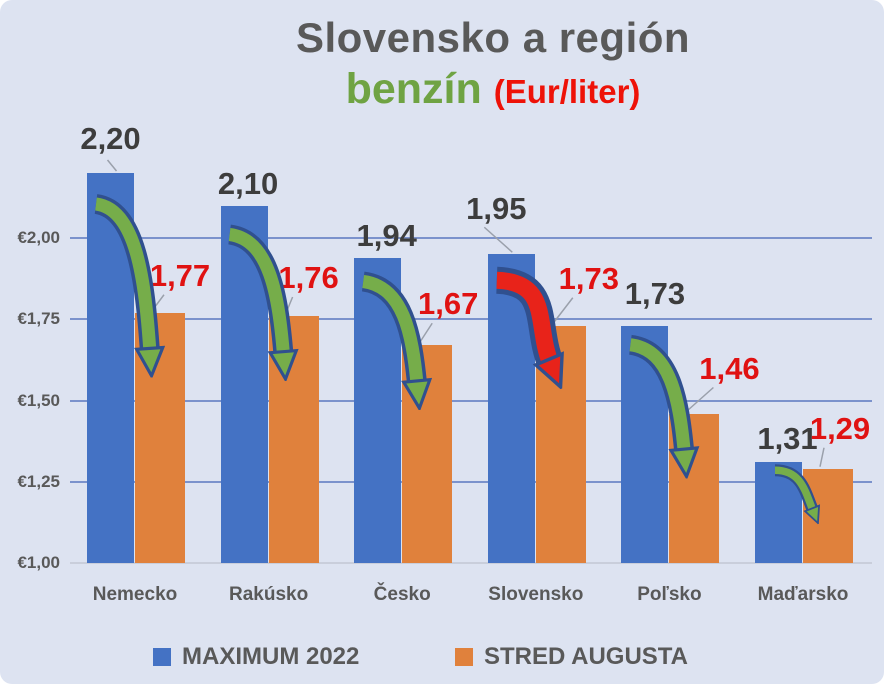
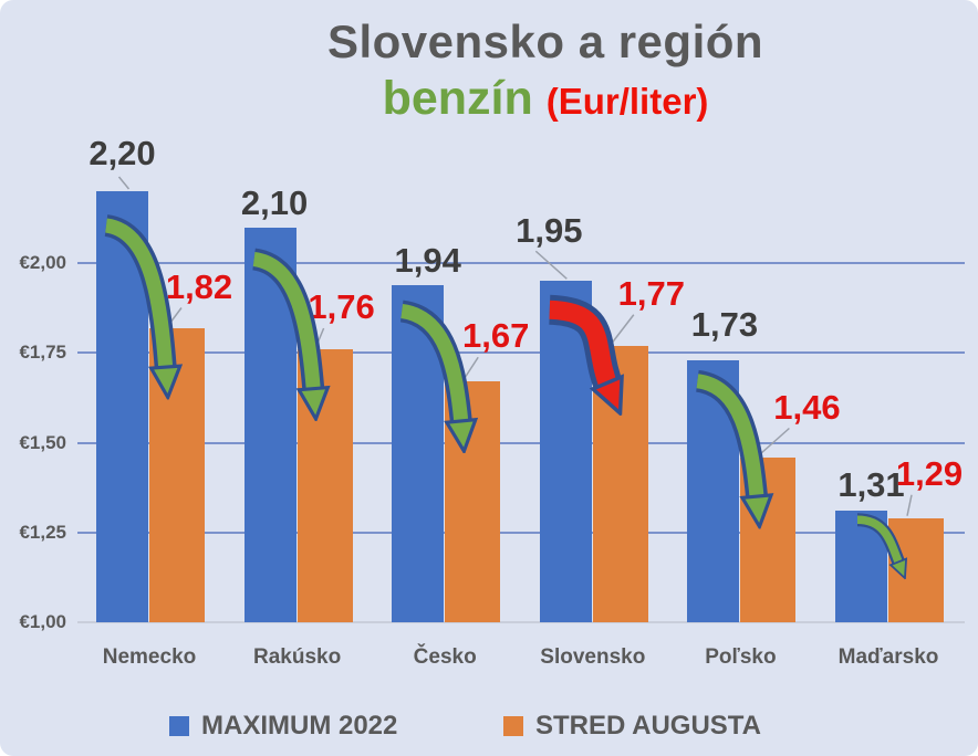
STRED AUGUSTA/Nemecko: 1,77 -> 1,82
STRED AUGUSTA/Slovensko: 1,73 -> 1,77
